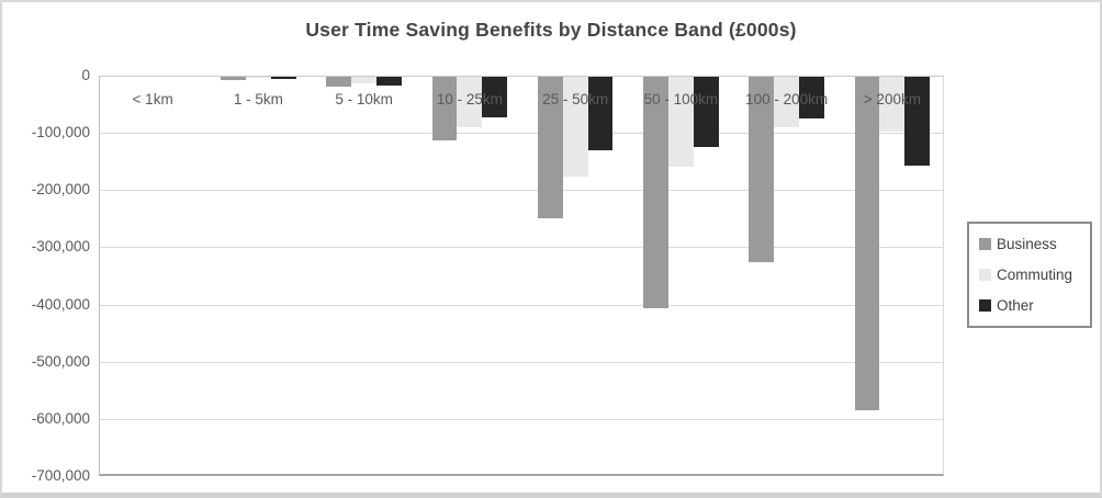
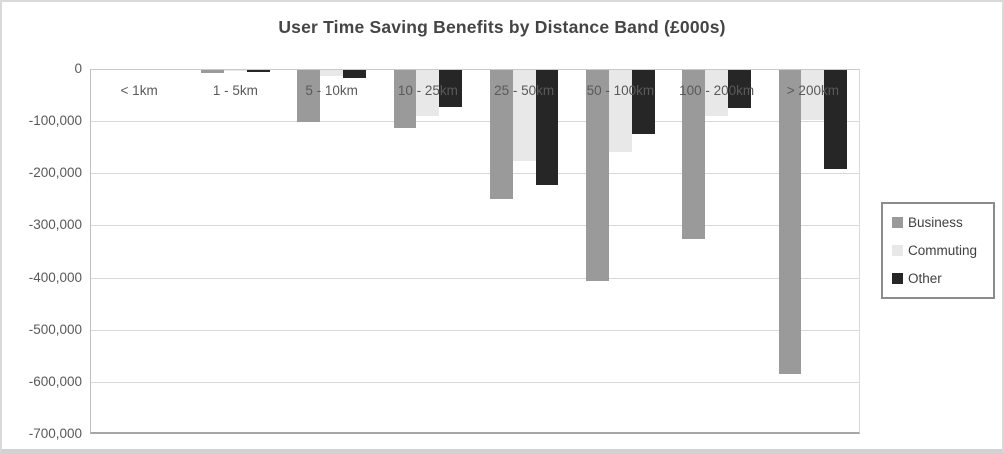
Business/5 - 10km: -20000 -> -100000
Other/25 - 50km: -130000 -> -220000
Other/> 200km: -160000 -> -190000
